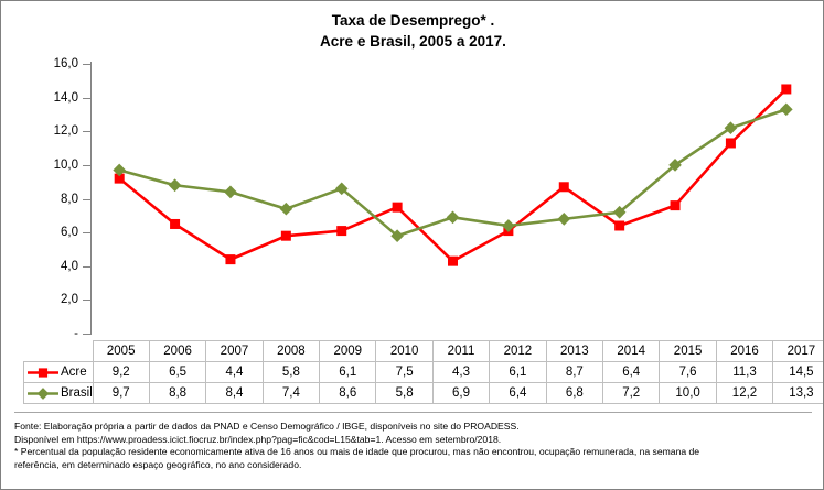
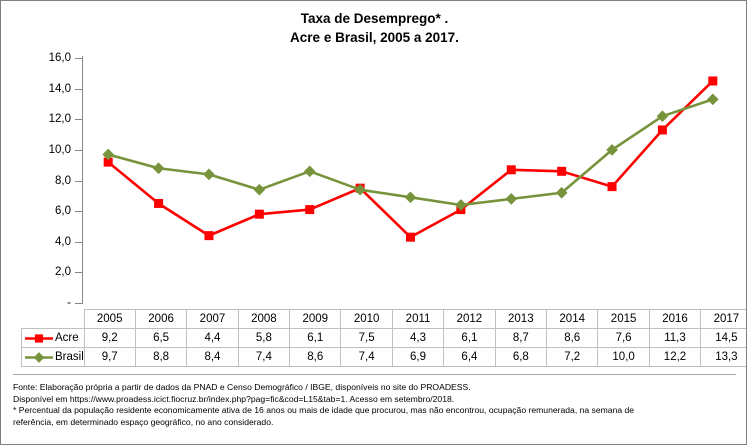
Brasil/2010: 5,8 -> 7,4
Acre/2014: 6,4 -> 8,6
